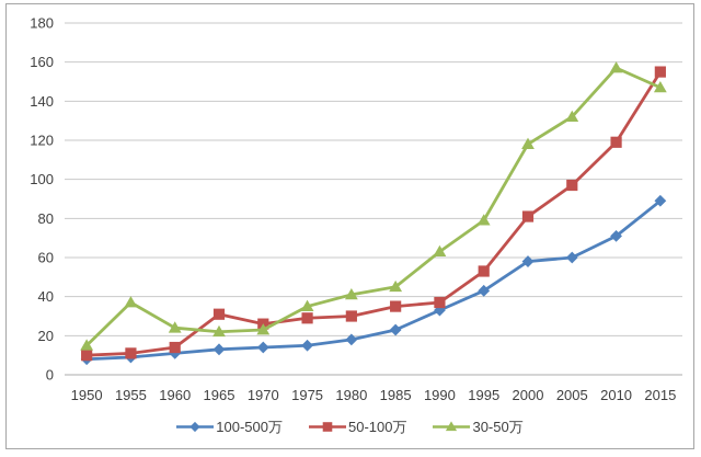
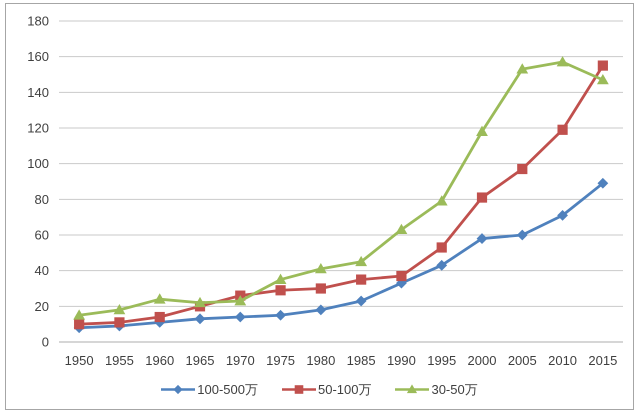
30-50万/1955: 37 -> 18
50-100万/1965: 31 -> 20
30-50万/2005: 132 -> 153
